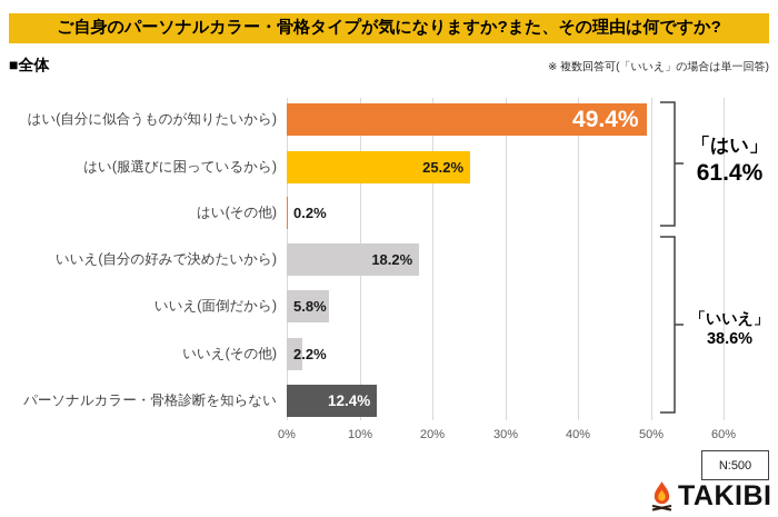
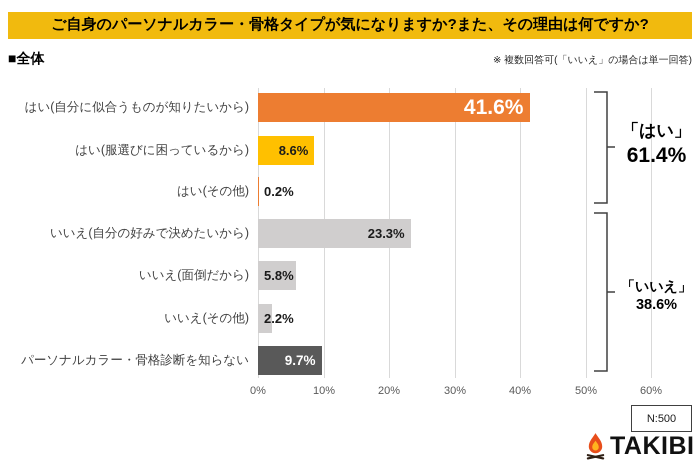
はい(自分に似合うものが知りたいから): 49.4% -> 41.6%
はい(服選びに困っているから): 25.2% -> 8.6%
いいえ(自分の好みで決めたいから): 18.2% -> 23.3%
パーソナルカラー・骨格診断を知らない: 12.4% -> 9.7%
